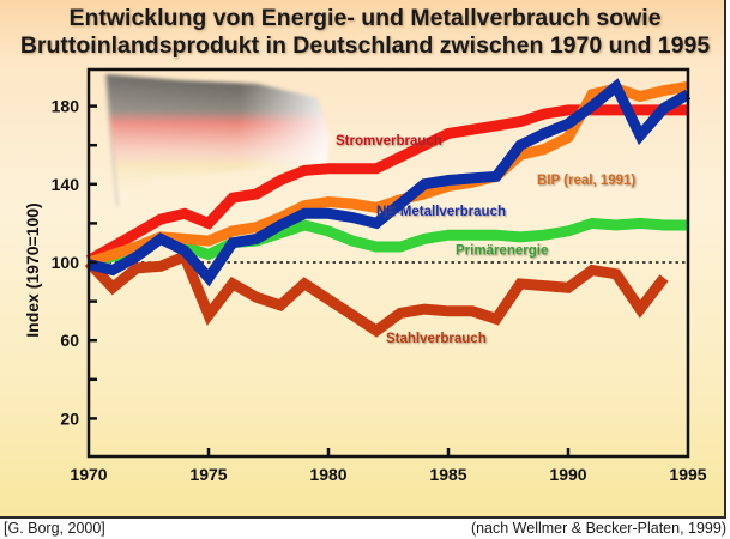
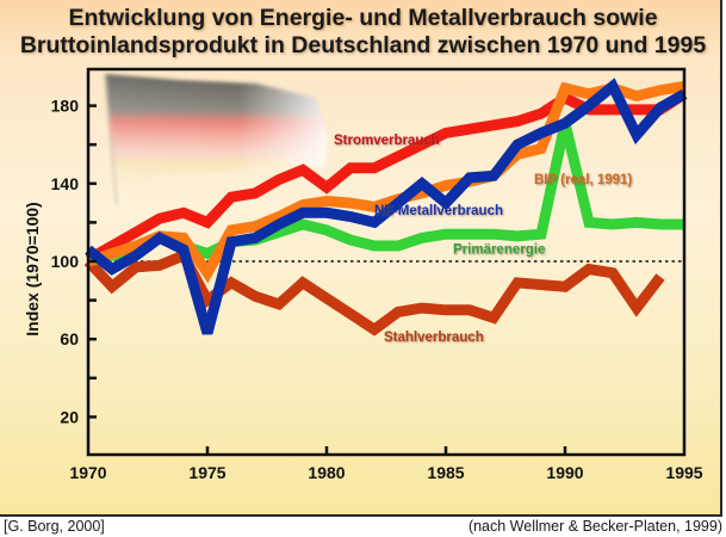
NE-Metallverbrauch/1970: 99 -> 106
BIP (real, 1991)/1975: 111 -> 94
NE-Metallverbrauch/1975: 92 -> 63
Stahlverbrauch/1975: 73 -> 80
Stromverbrauch/1980: 148 -> 138
NE-Metallverbrauch/1985: 142 -> 130
Stromverbrauch/1990: 178 -> 184
BIP (real, 1991)/1990: 164 -> 189
Primärenergie/1990: 116 -> 171
Stromverbrauch/1995: 178 -> 186
